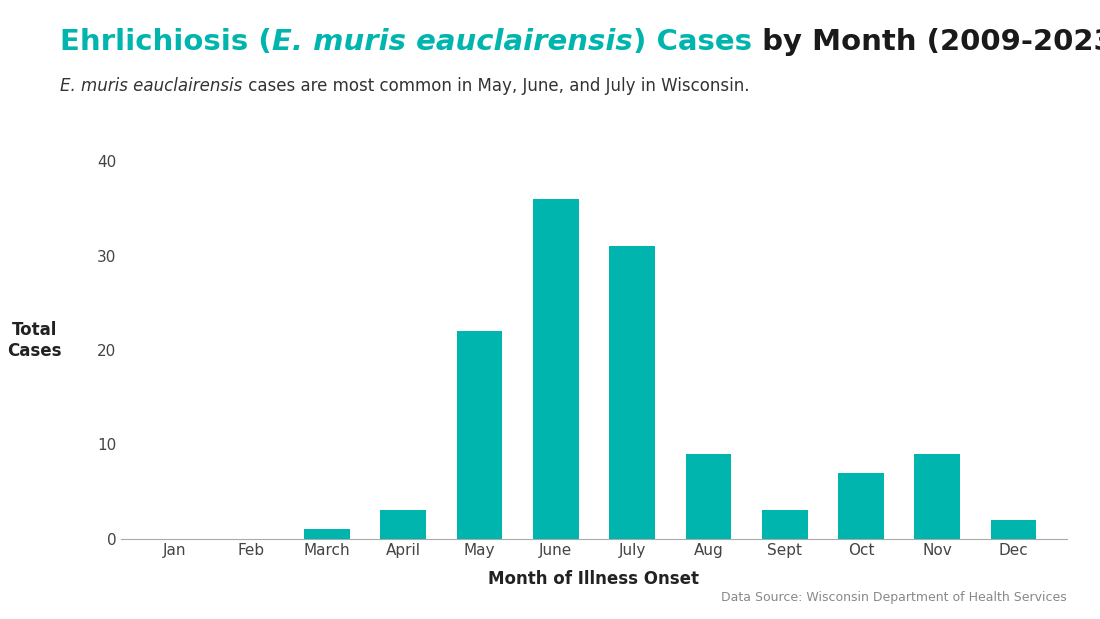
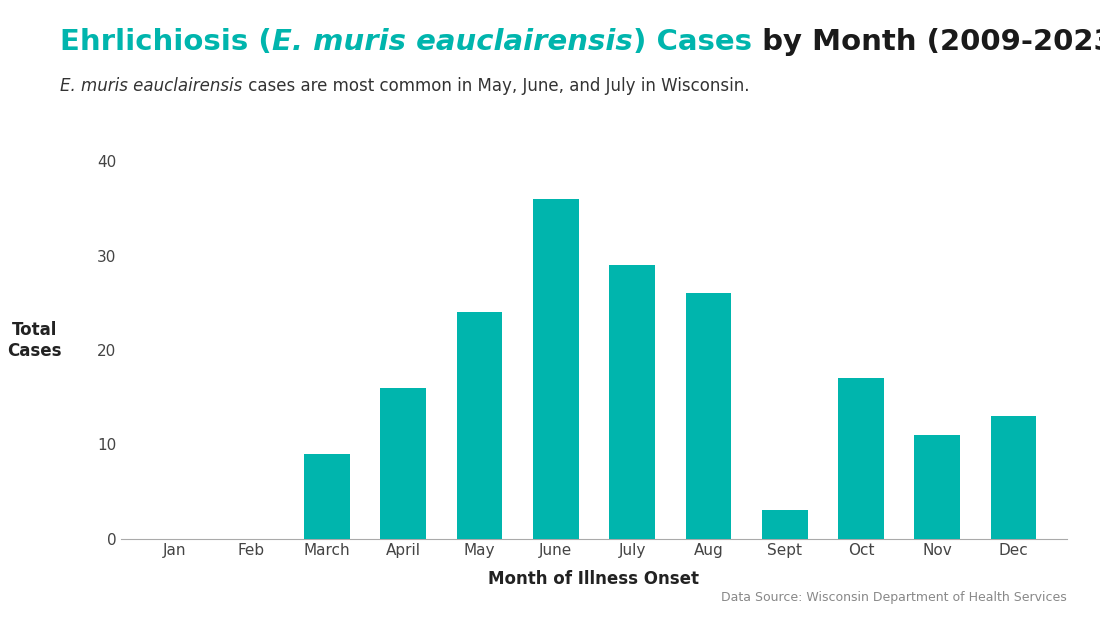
March: 1 -> 9
April: 3 -> 16
May: 22 -> 24
July: 31 -> 29
Aug: 9 -> 26
Oct: 7 -> 17
Nov: 9 -> 11
Dec: 2 -> 13
